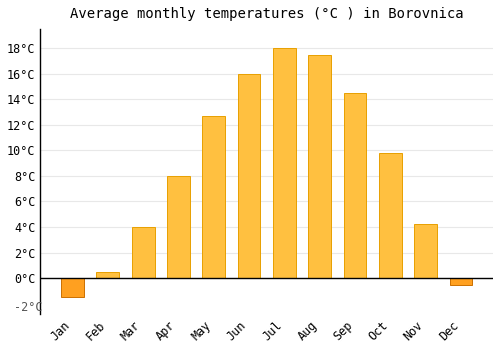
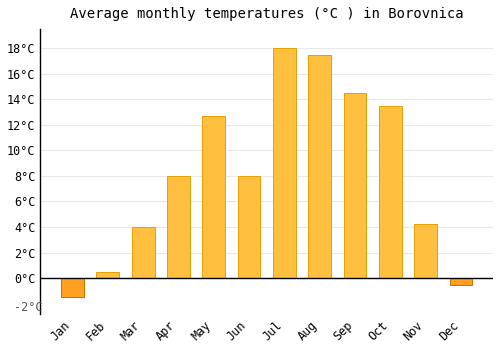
Jun: 16.0°C -> 8.0°C
Oct: 9.8°C -> 13.5°C
